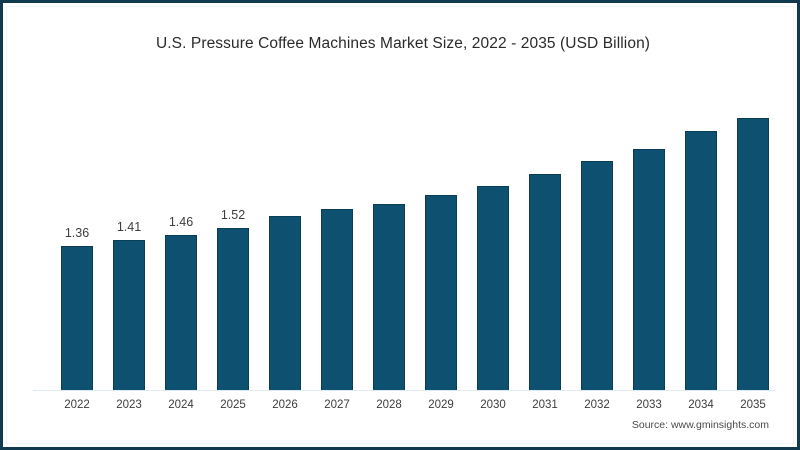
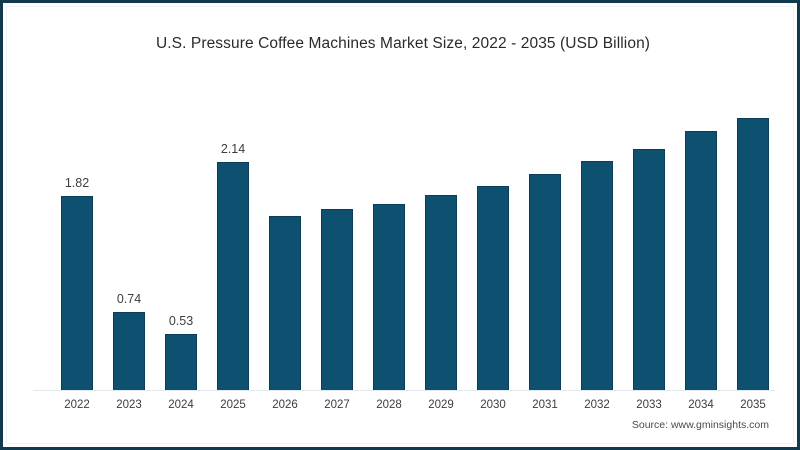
2022: 1.36 -> 1.82
2023: 1.41 -> 0.74
2024: 1.46 -> 0.53
2025: 1.52 -> 2.14
